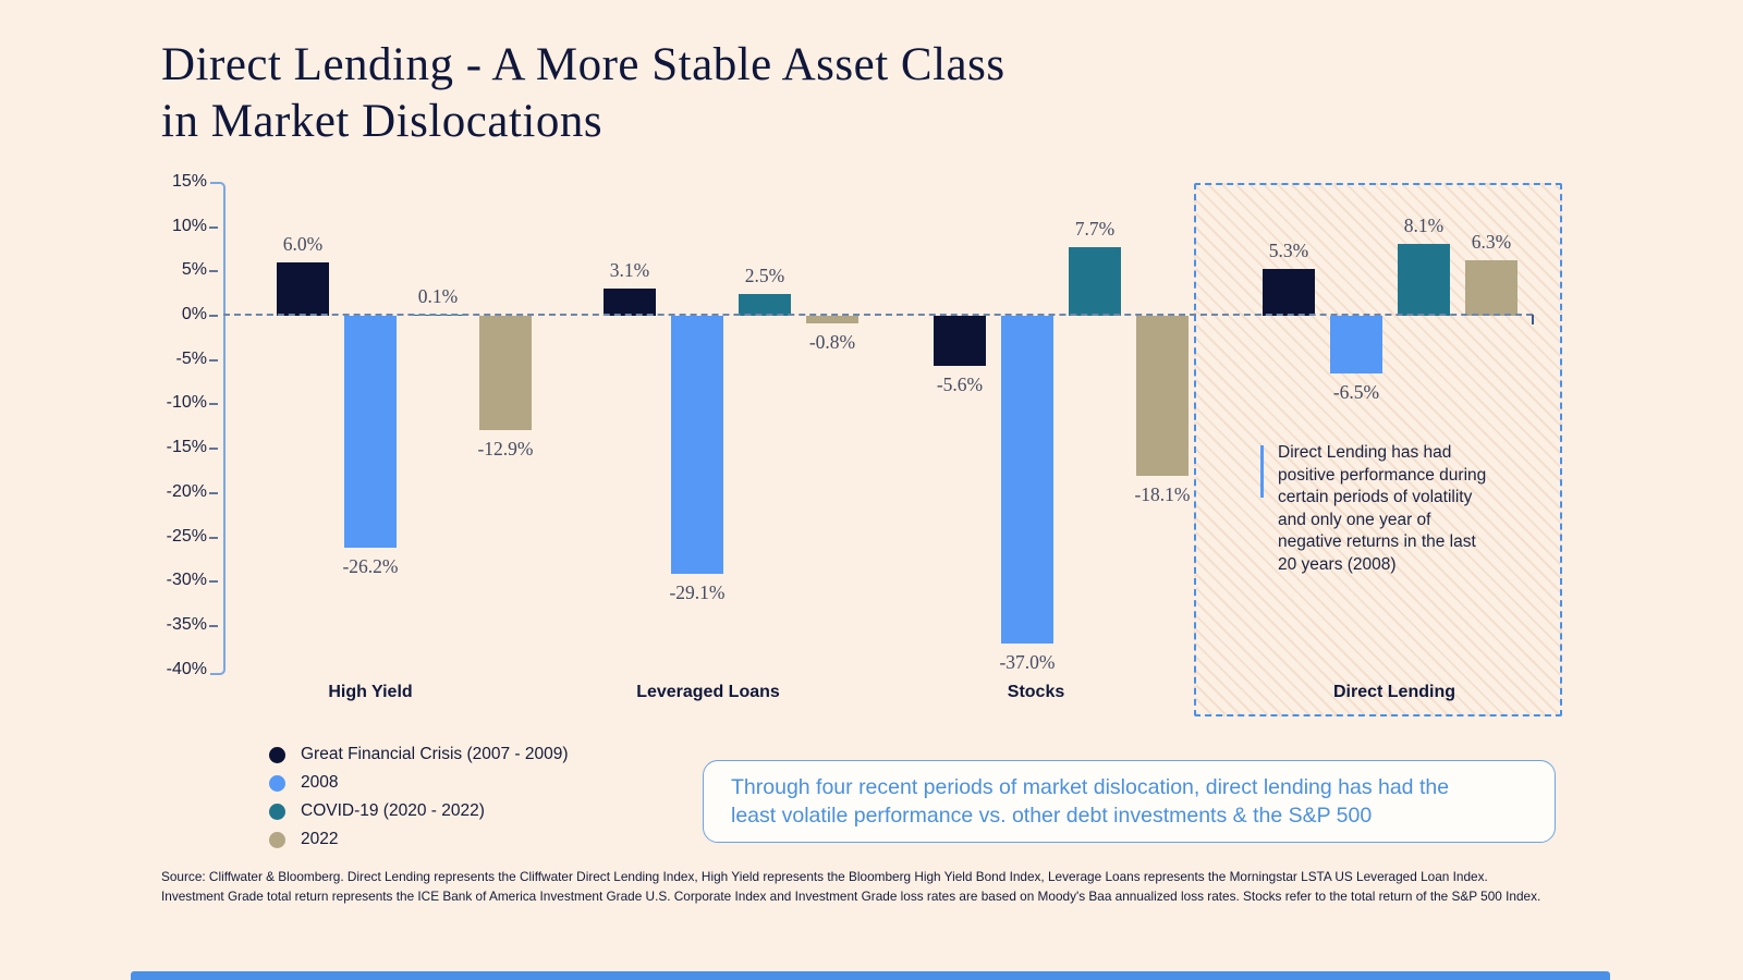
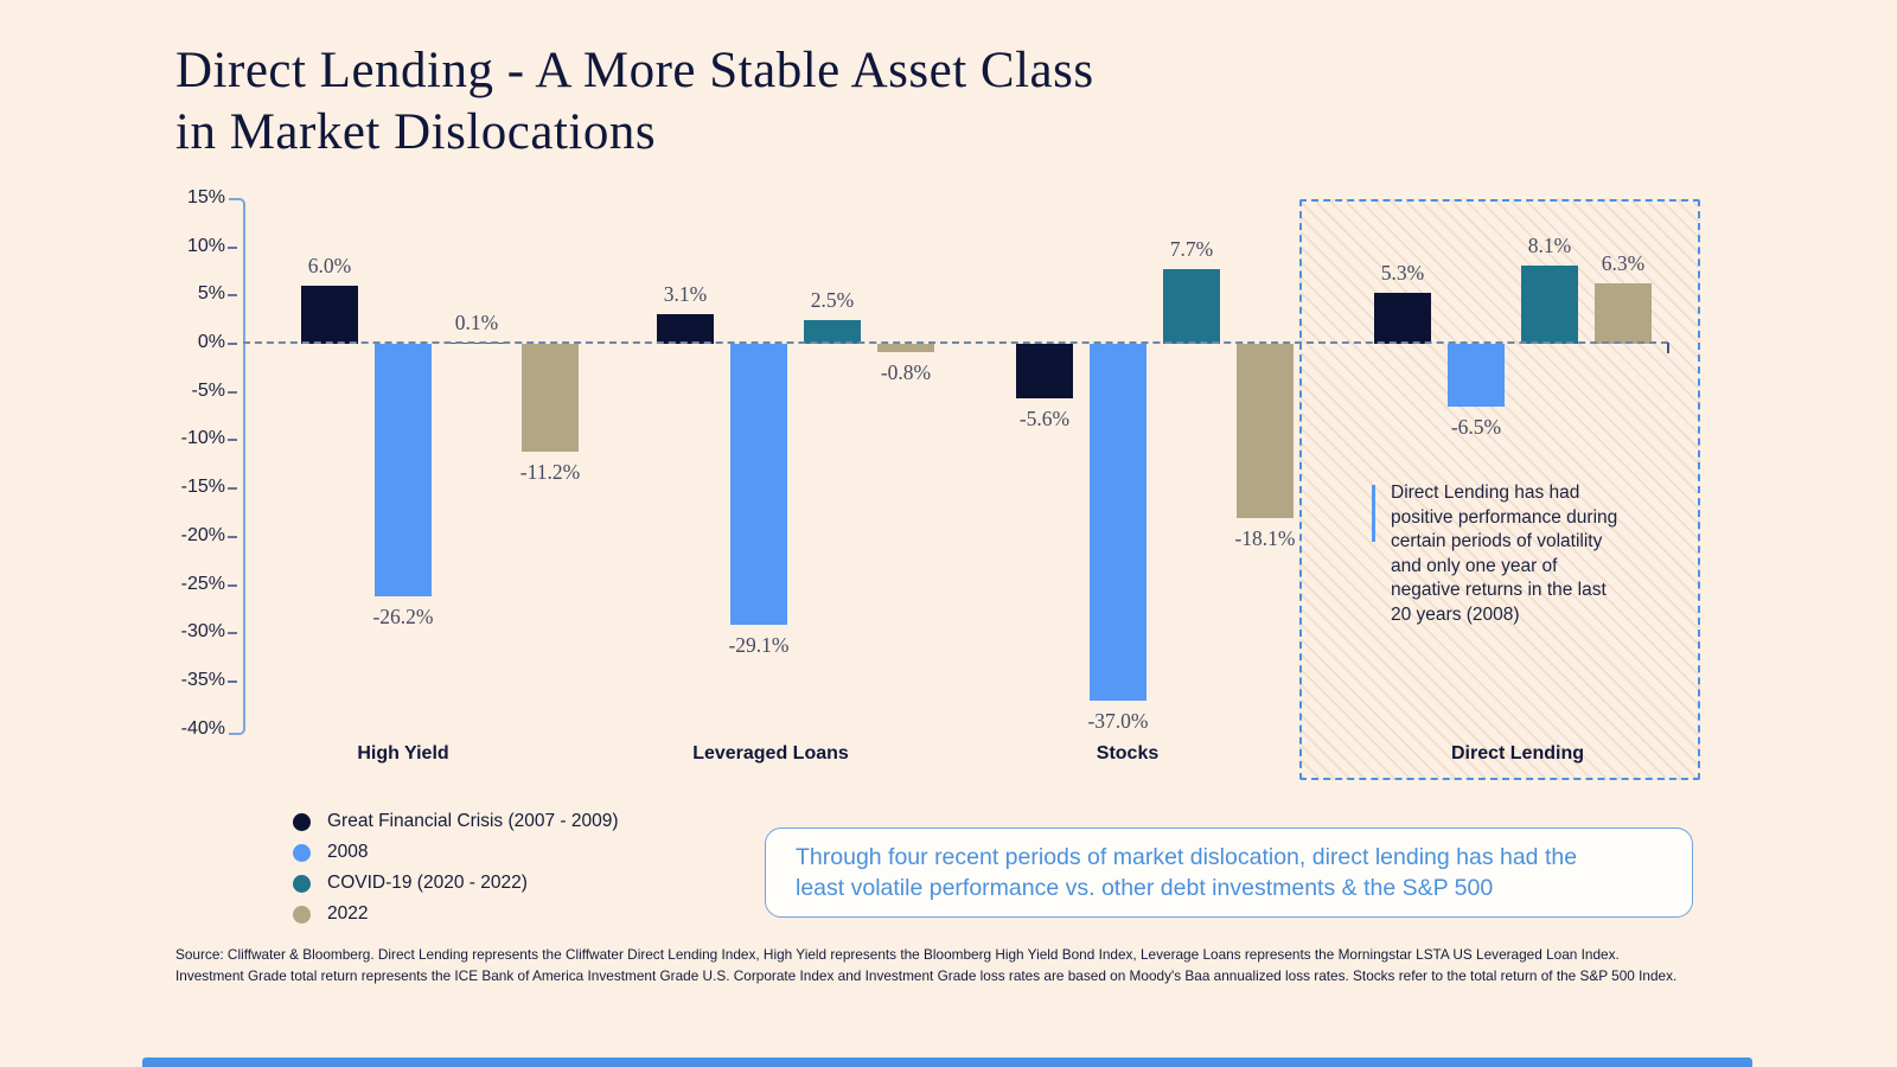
2022/High Yield: -12.9% -> -11.2%
